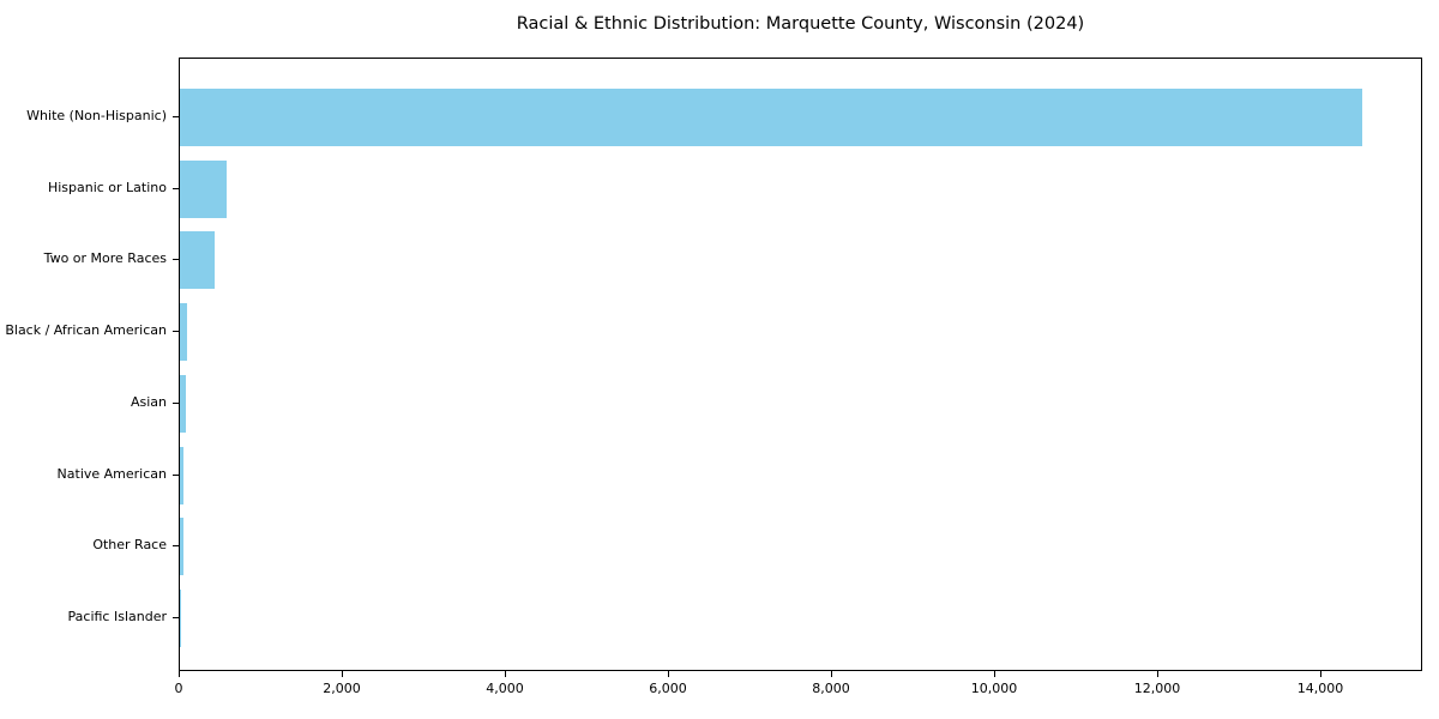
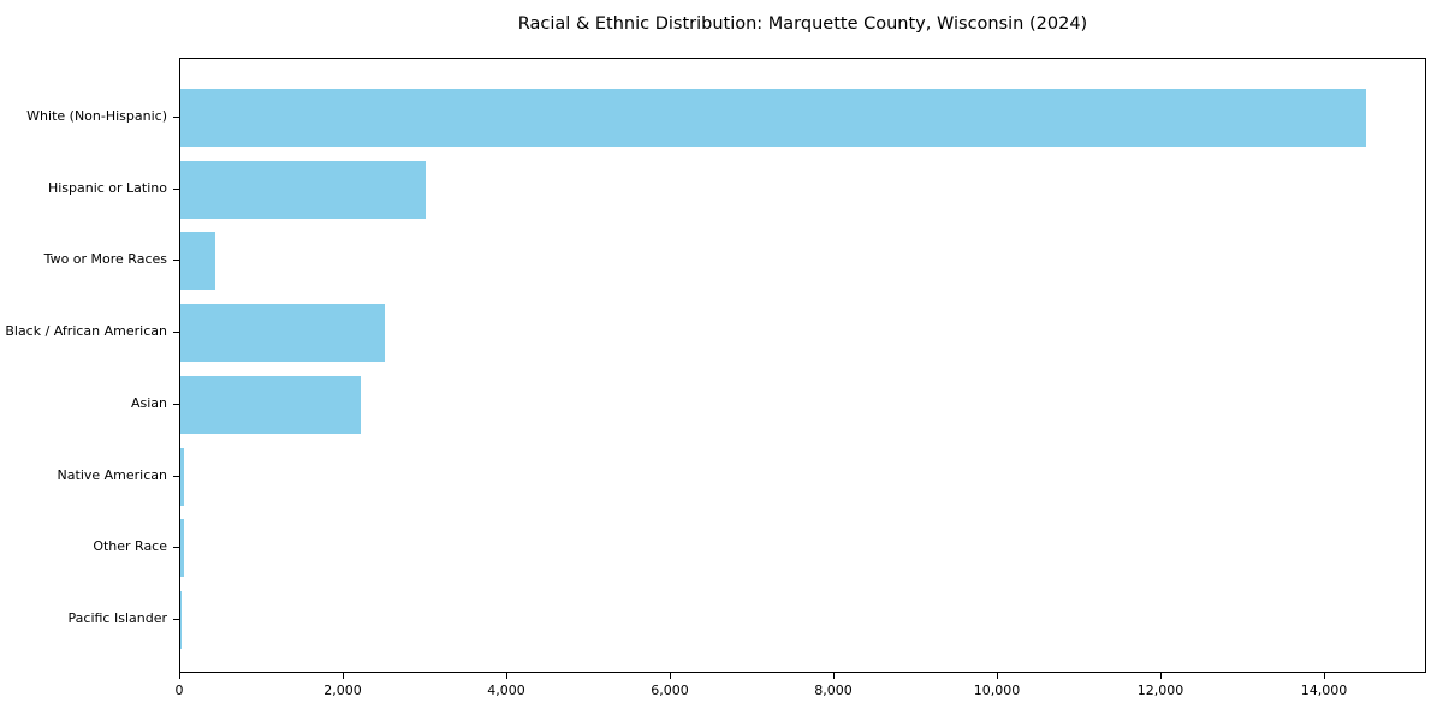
Hispanic or Latino: 600 -> 3000
Black / African American: 100 -> 2500
Asian: 100 -> 2200
